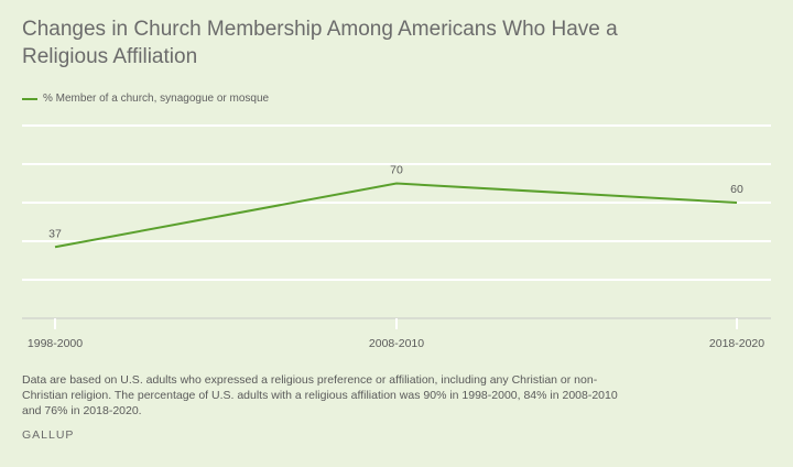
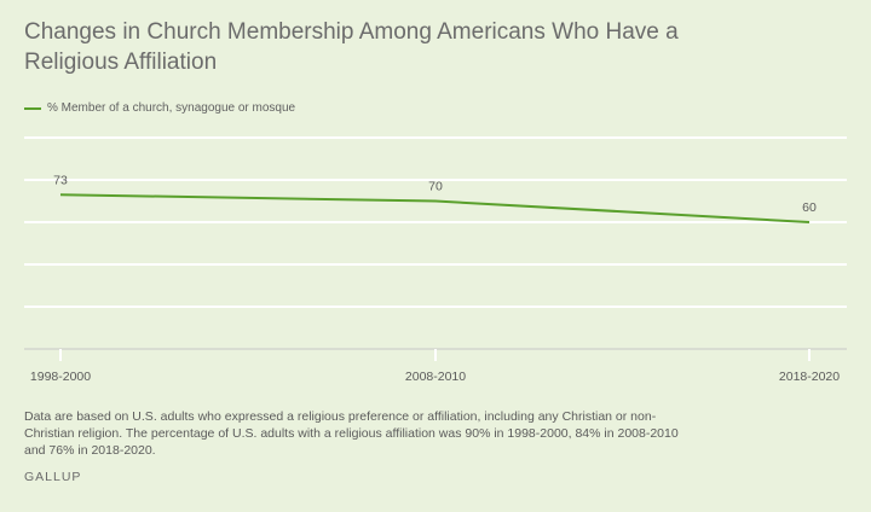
1998-2000: 37 -> 73
